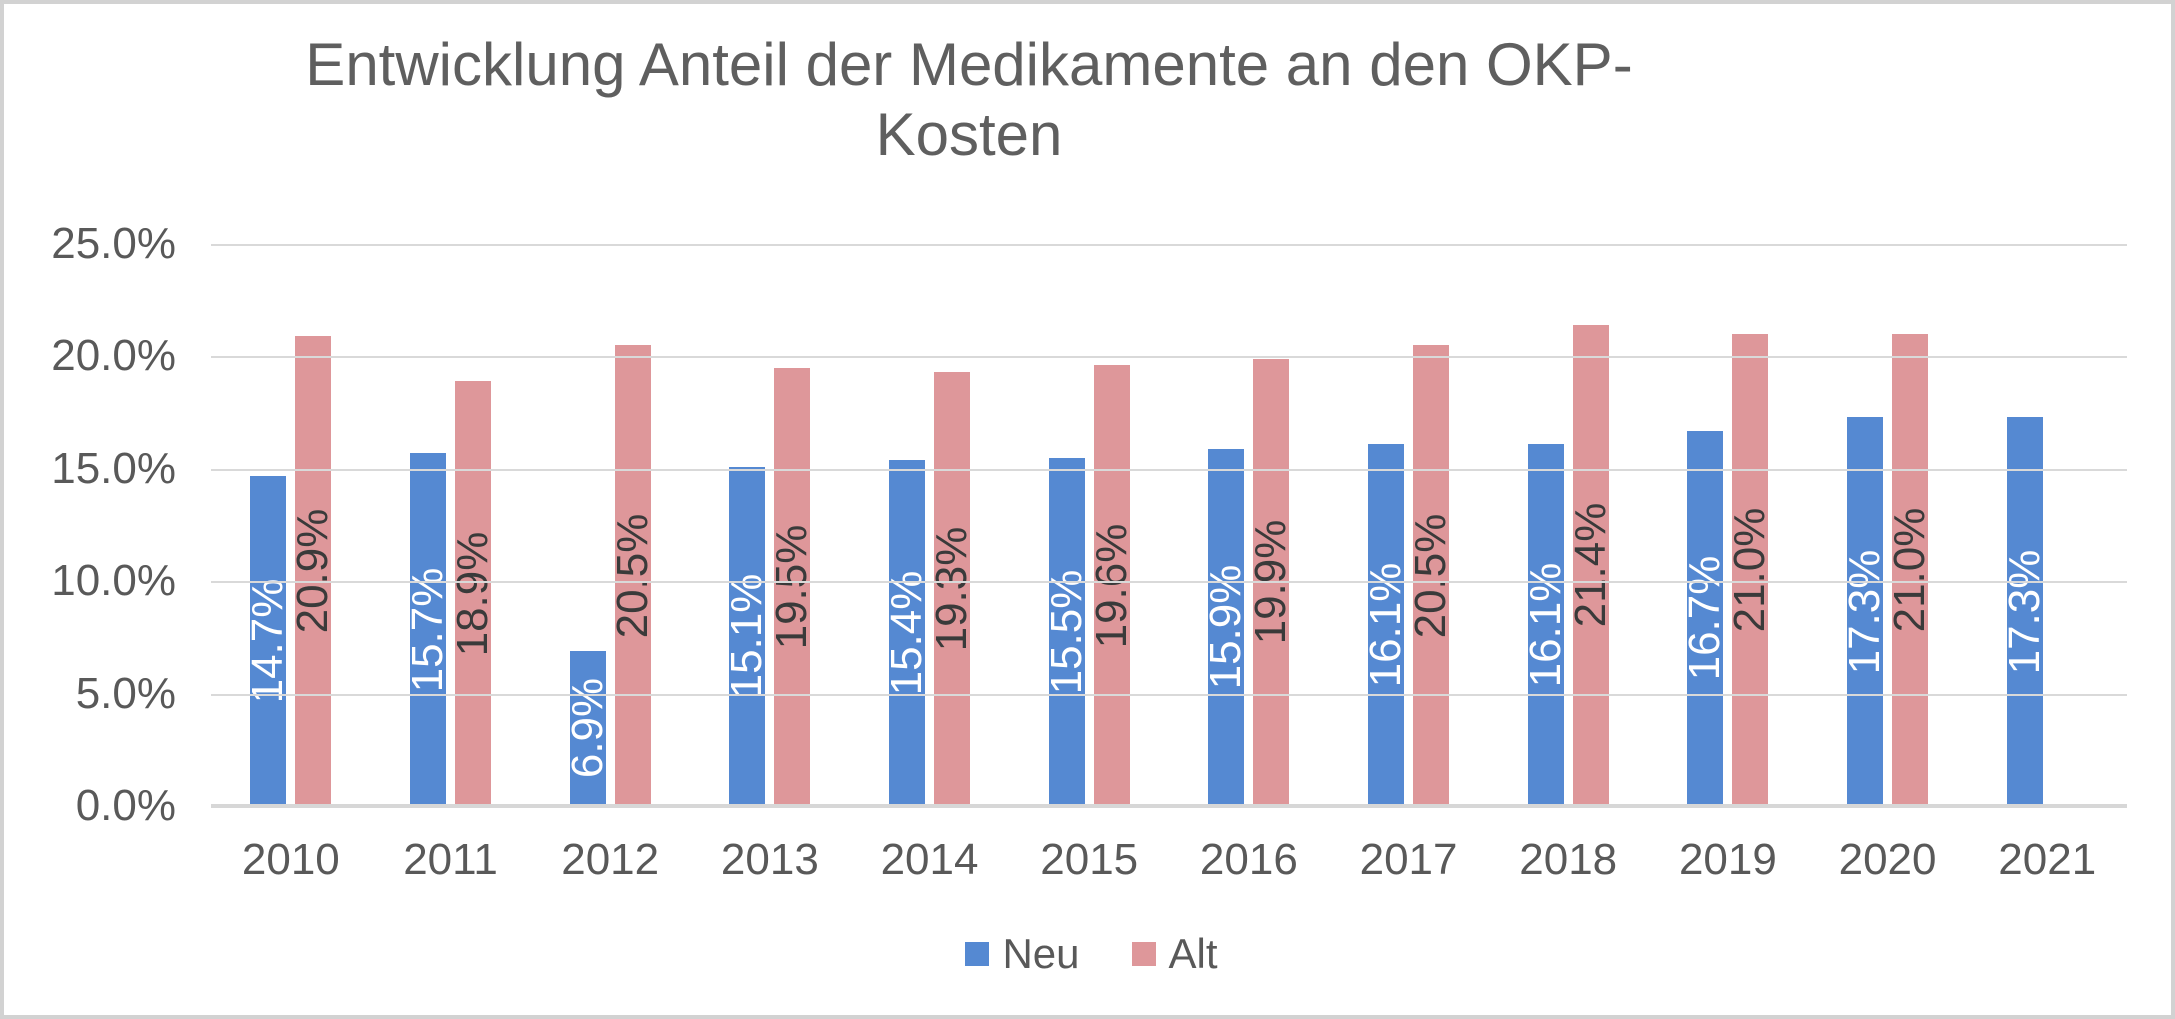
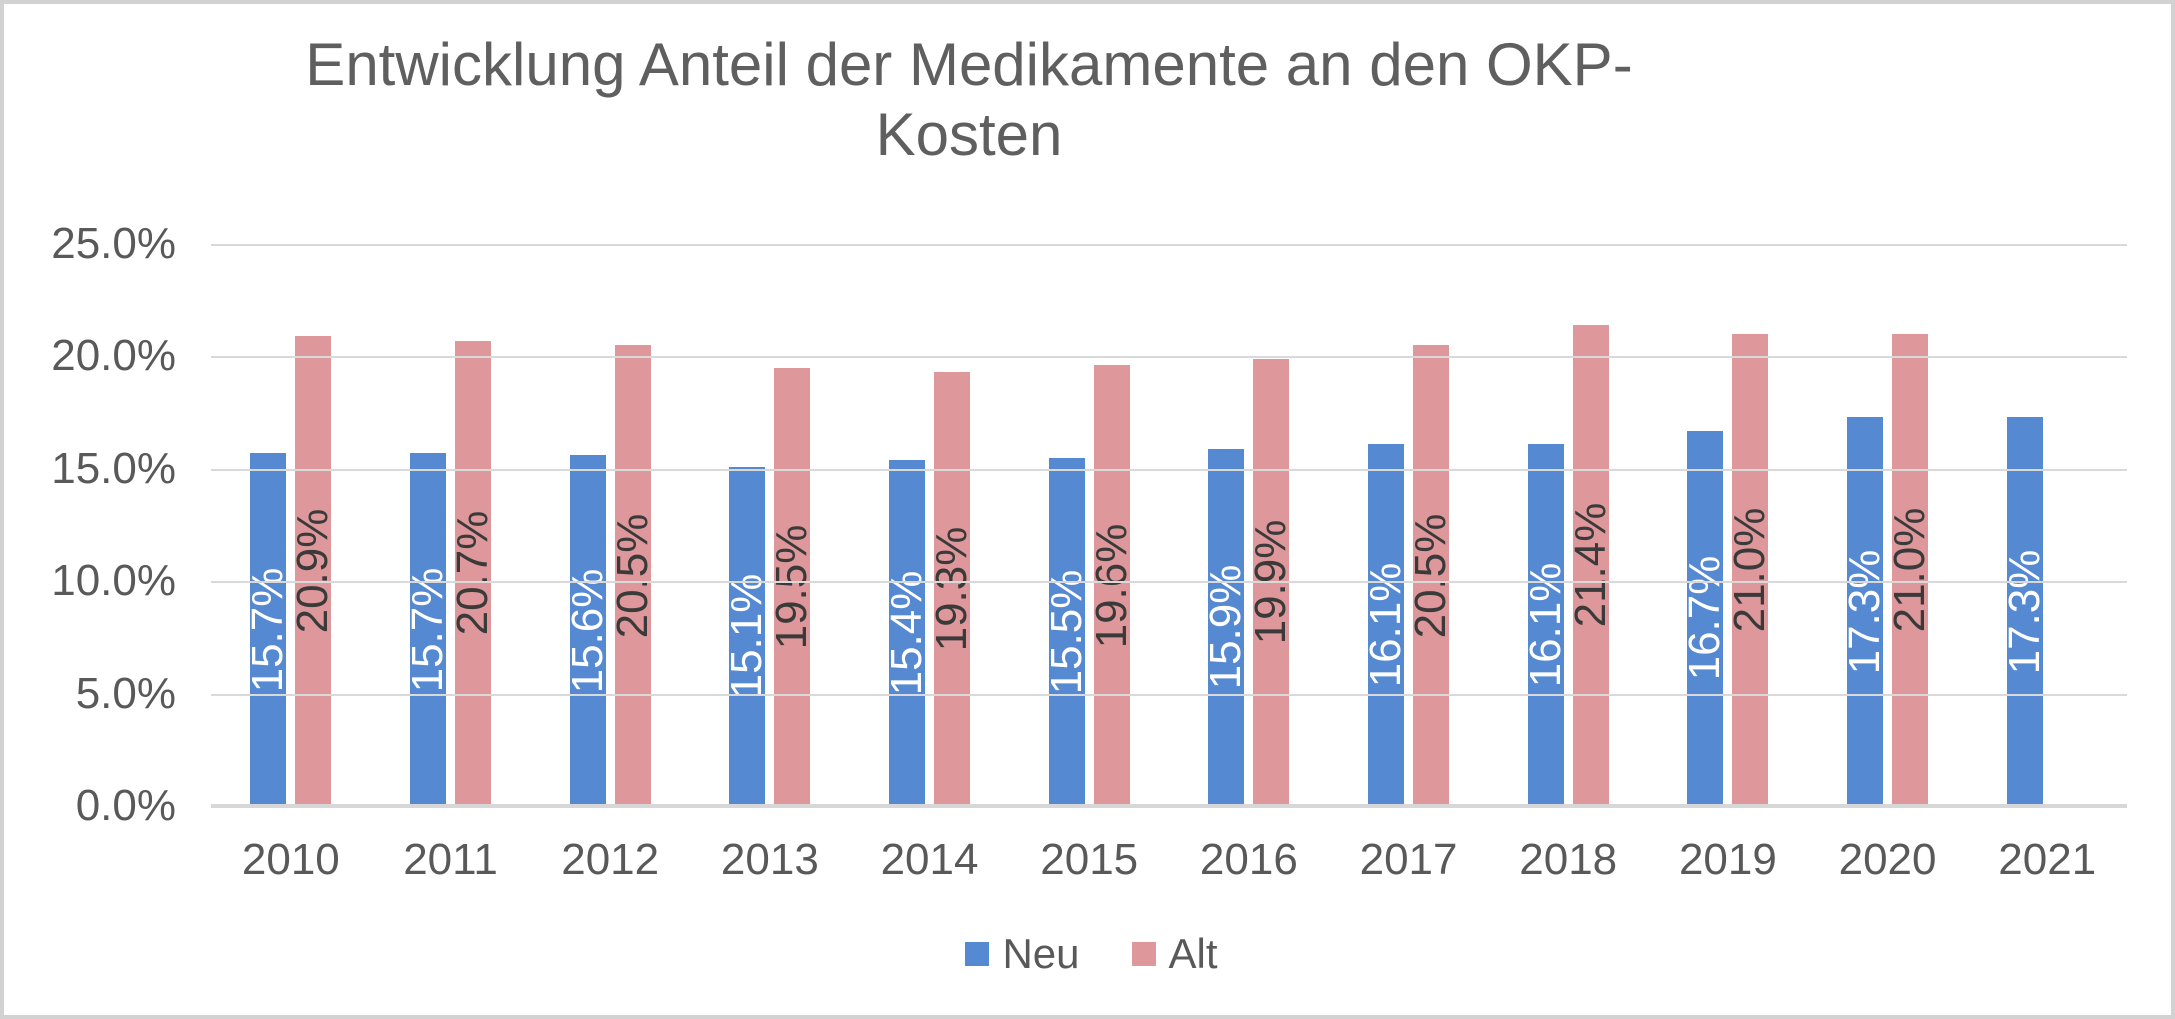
Neu/2010: 14.7% -> 15.7%
Alt/2011: 18.9% -> 20.7%
Neu/2012: 6.9% -> 15.6%
